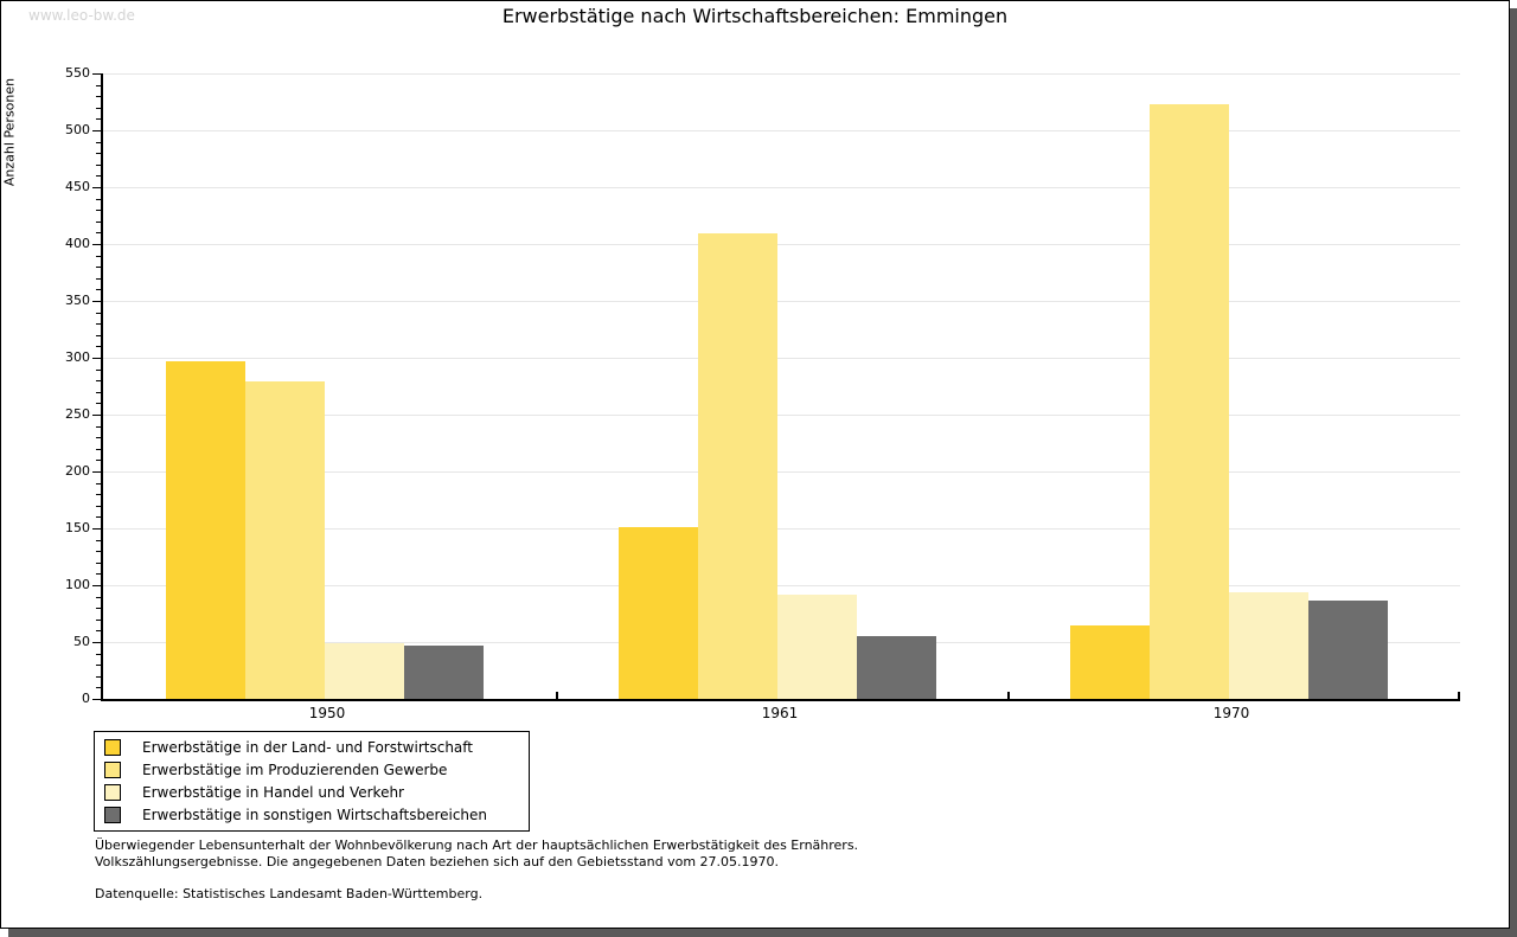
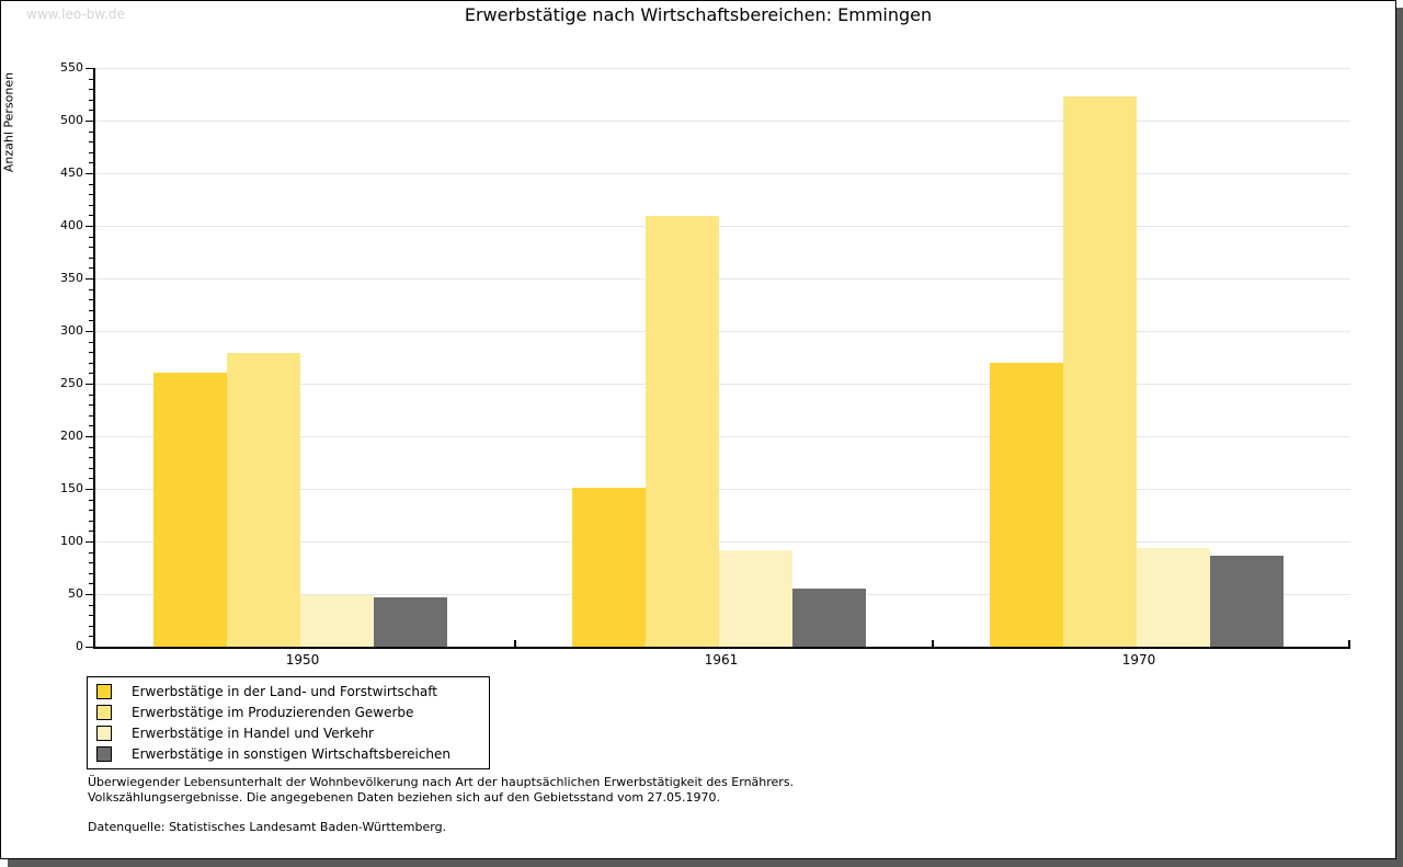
Erwerbstätige in der Land- und Forstwirtschaft/1950: 300 -> 260
Erwerbstätige in der Land- und Forstwirtschaft/1970: 60 -> 270
